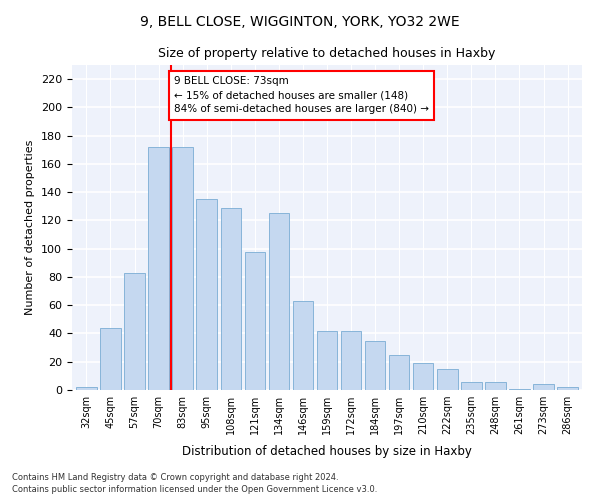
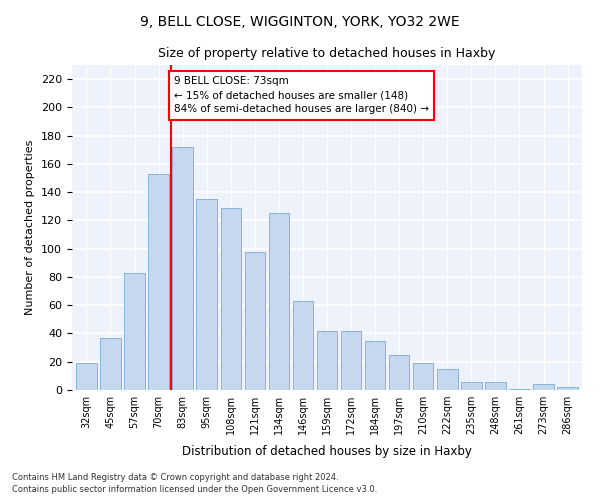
32sqm: 2 -> 19
45sqm: 44 -> 37
70sqm: 172 -> 153
